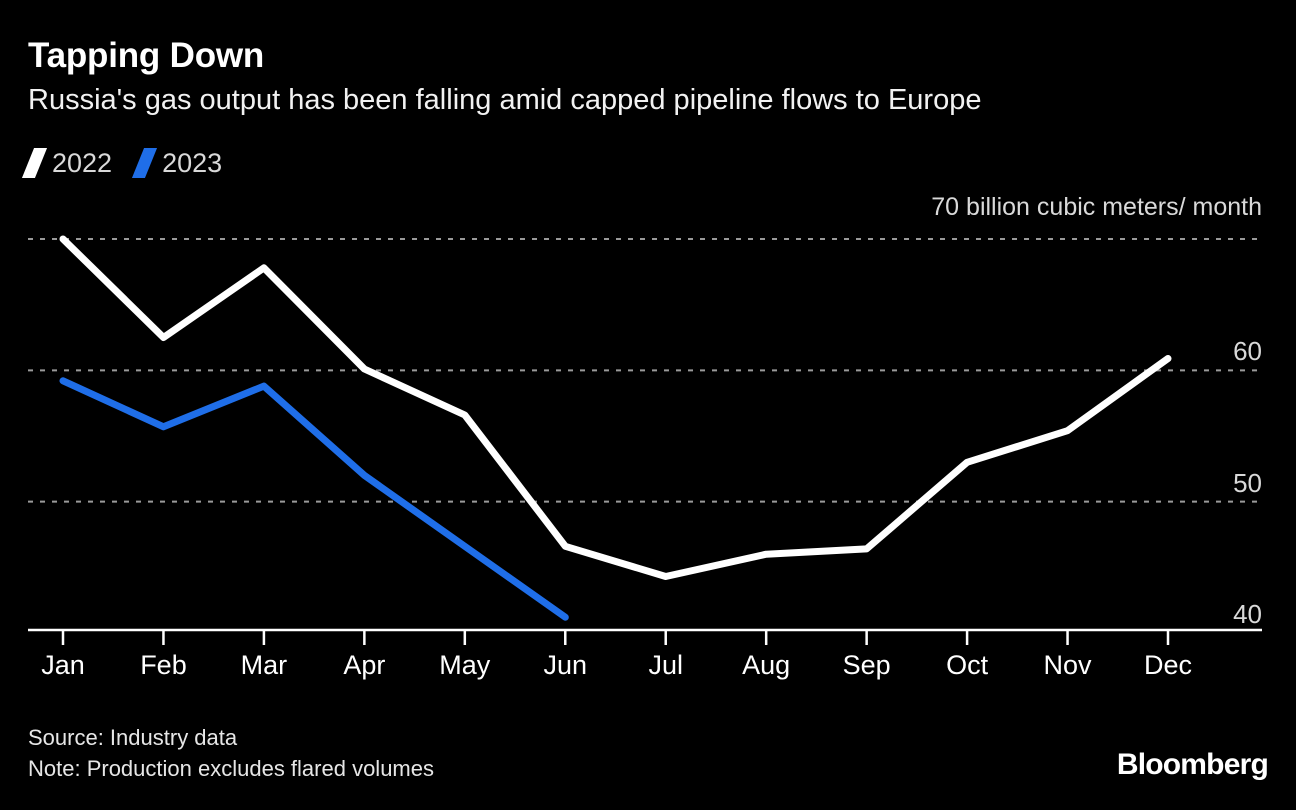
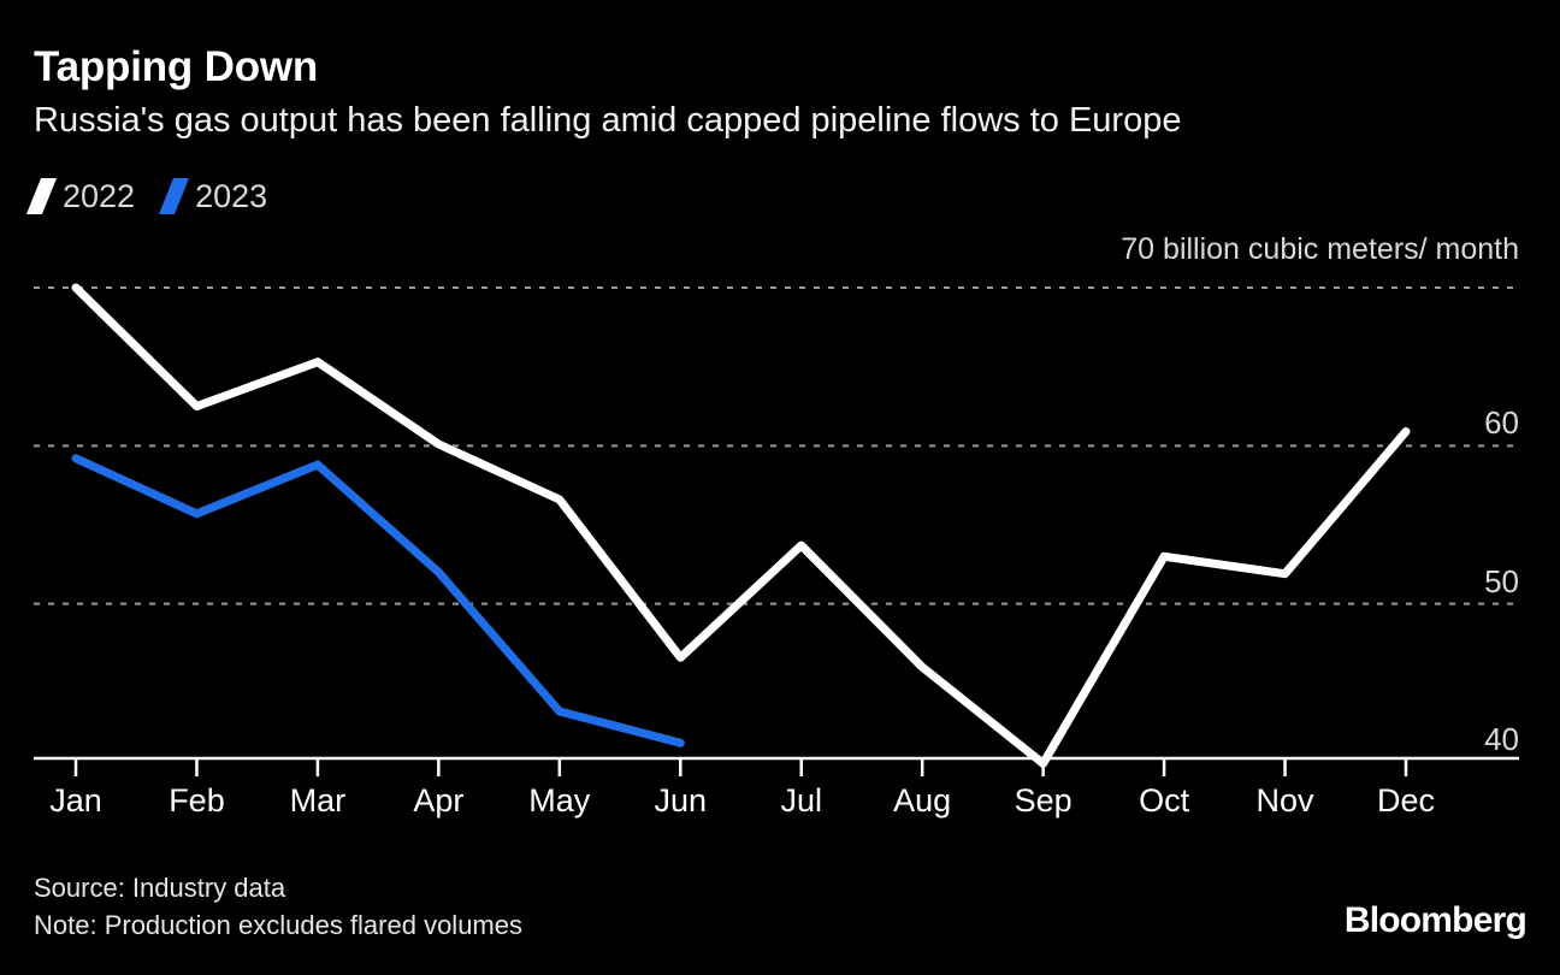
2022/Mar: 67.8 -> 65.3
2023/May: 46.6 -> 43.2
2022/Jul: 44.3 -> 53.7
2022/Sep: 46.4 -> 39.9
2022/Nov: 55.4 -> 51.9
